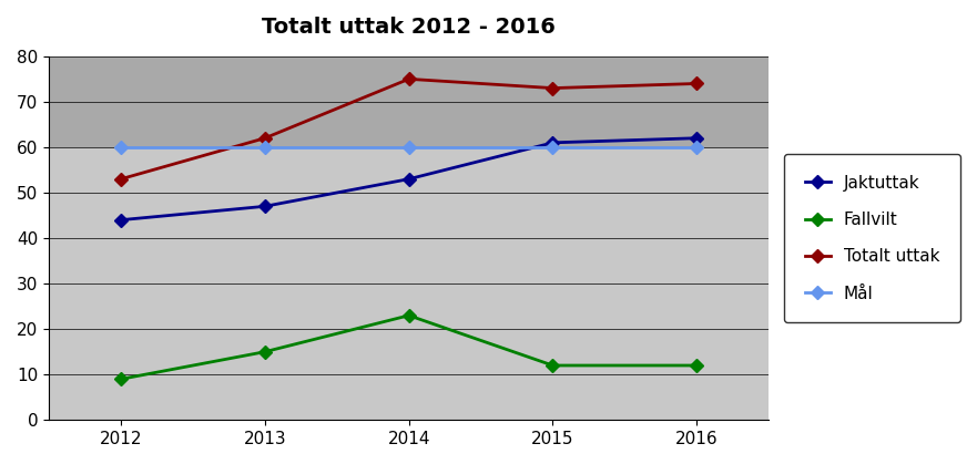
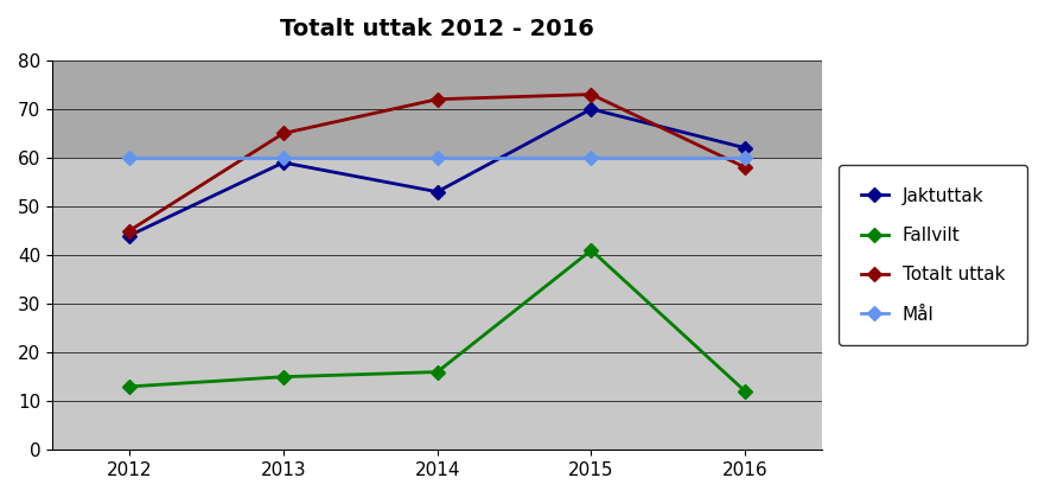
Fallvilt/2012: 9 -> 13
Totalt uttak/2012: 53 -> 45
Jaktuttak/2013: 47 -> 59
Totalt uttak/2013: 62 -> 65
Fallvilt/2014: 23 -> 16
Totalt uttak/2014: 75 -> 72
Jaktuttak/2015: 61 -> 70
Fallvilt/2015: 12 -> 41
Totalt uttak/2016: 74 -> 58
